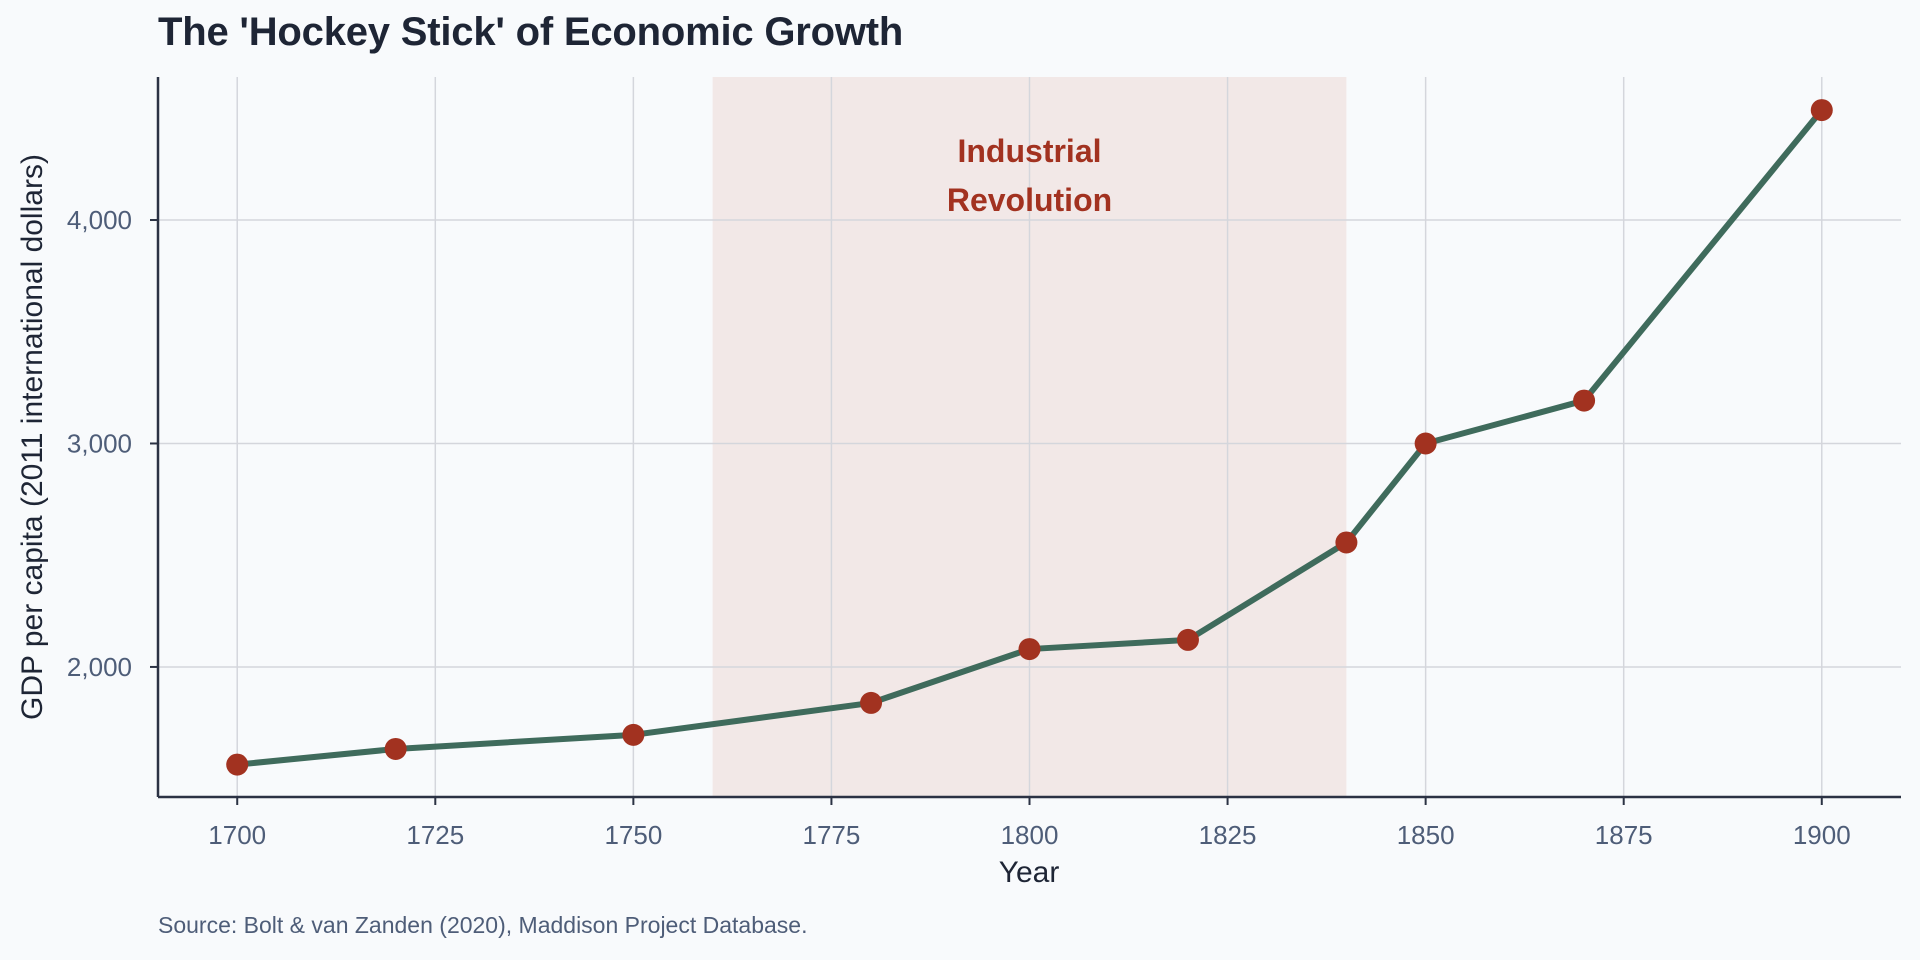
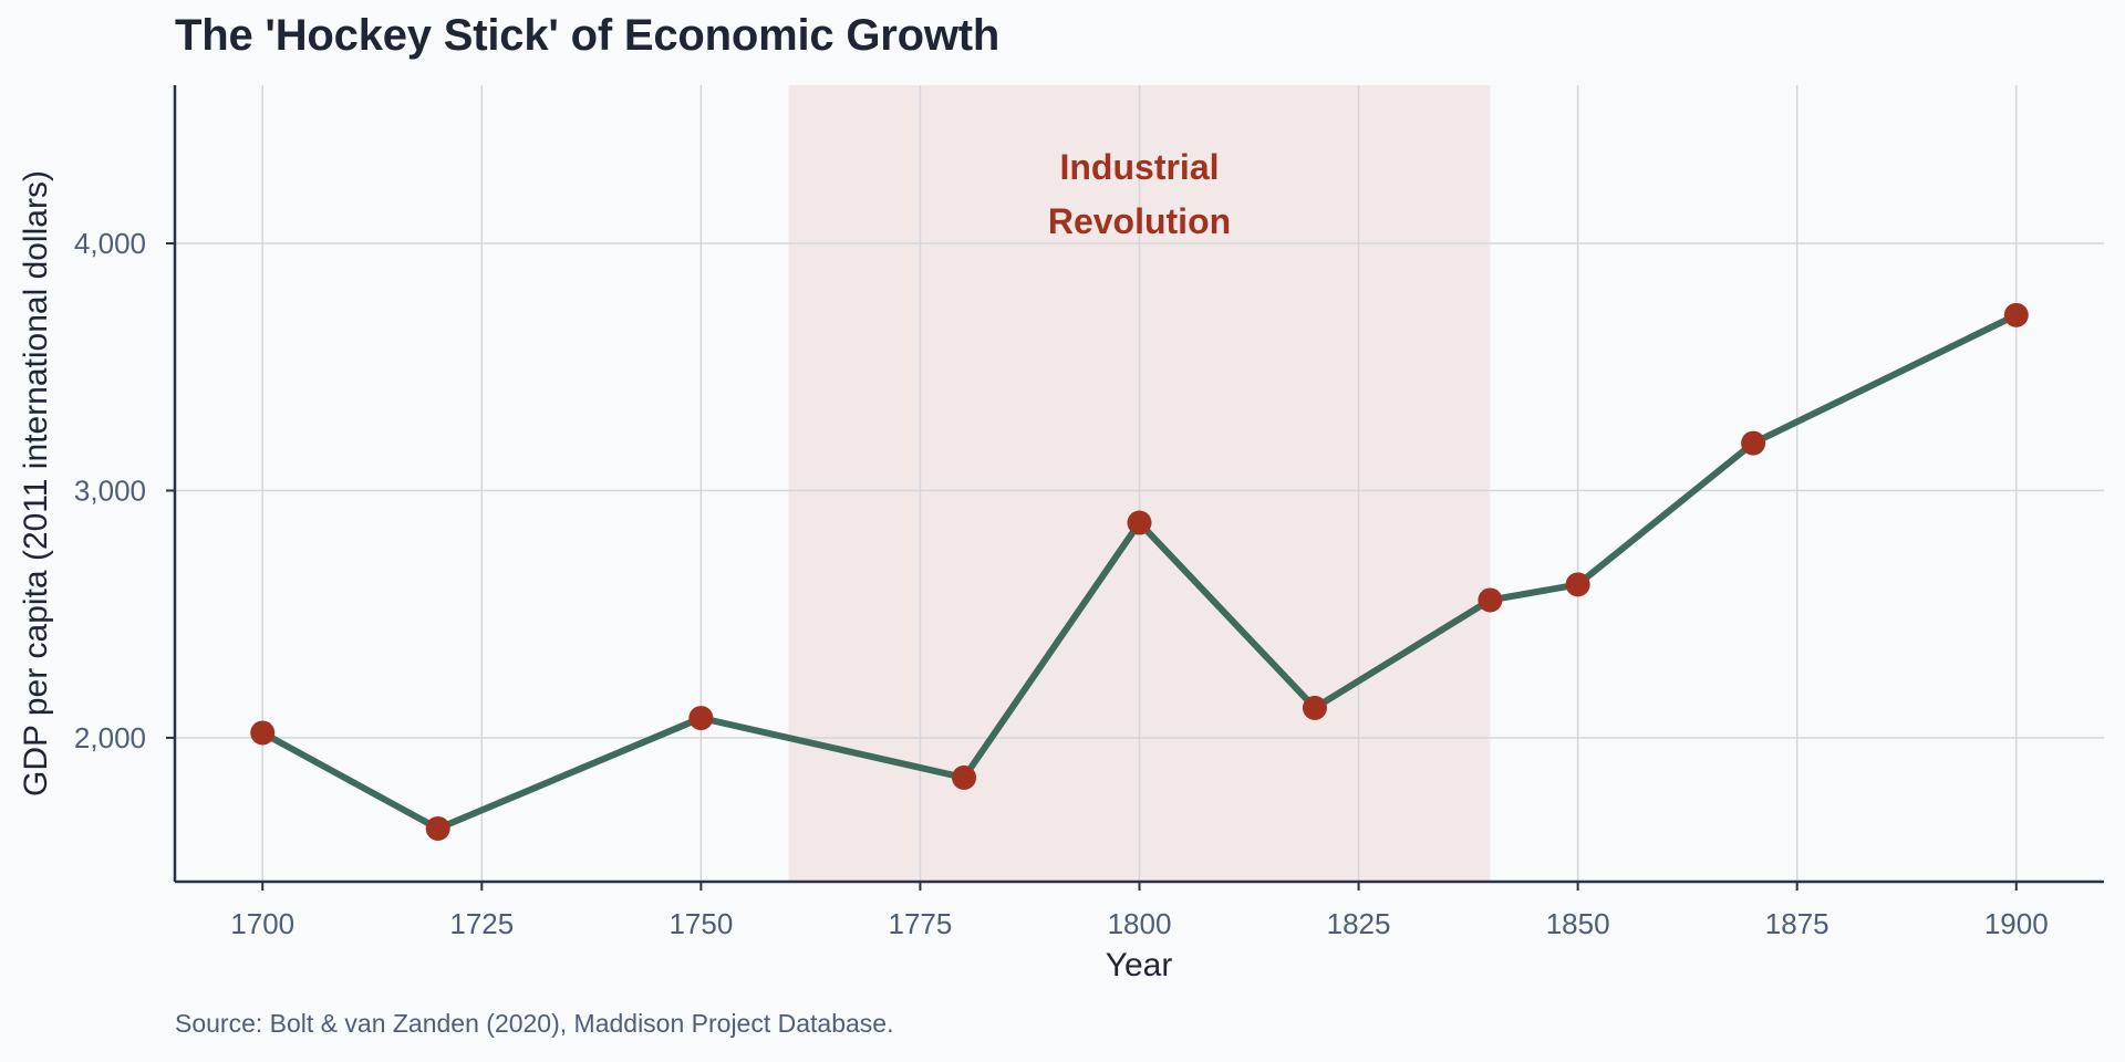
1700: 1560 -> 2020
1750: 1700 -> 2080
1800: 2080 -> 2870
1850: 3000 -> 2620
1900: 4490 -> 3710
